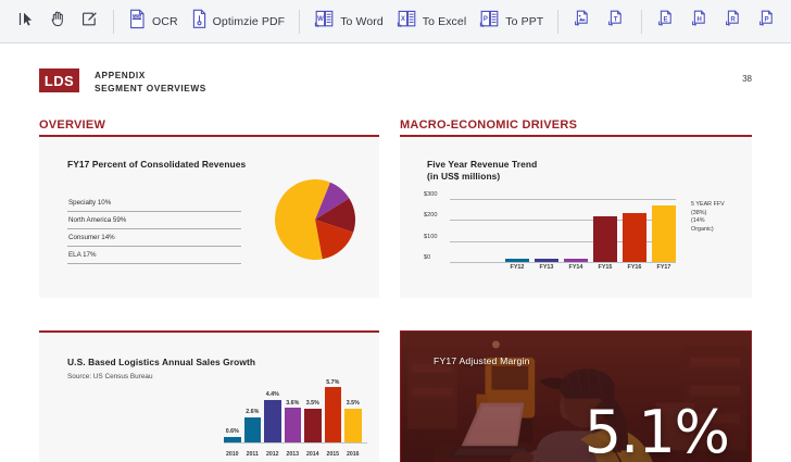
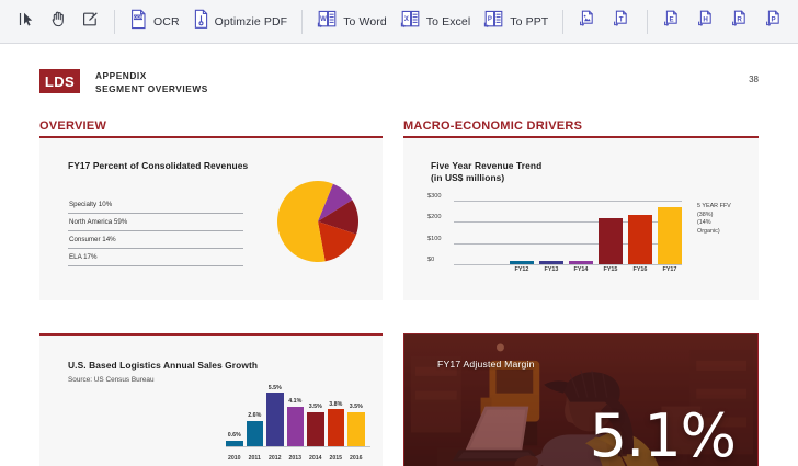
U.S. Based Logistics Annual Sales Growth/2012: 4.4% -> 5.5%
U.S. Based Logistics Annual Sales Growth/2013: 3.6% -> 4.1%
U.S. Based Logistics Annual Sales Growth/2015: 5.7% -> 3.8%
